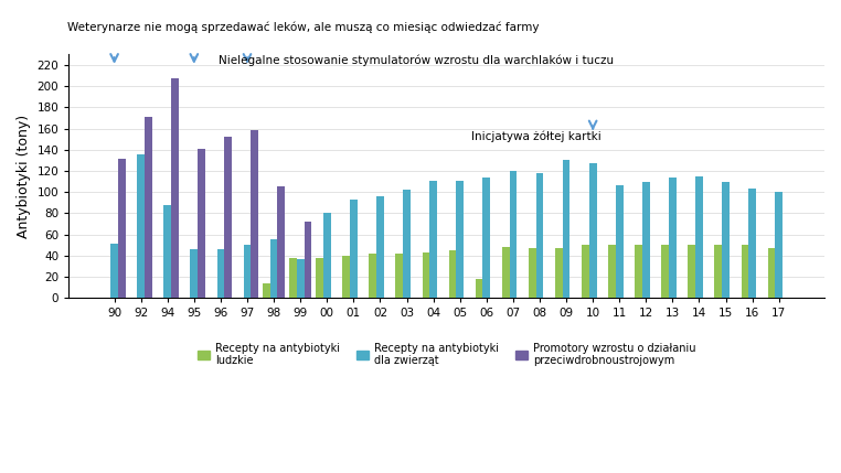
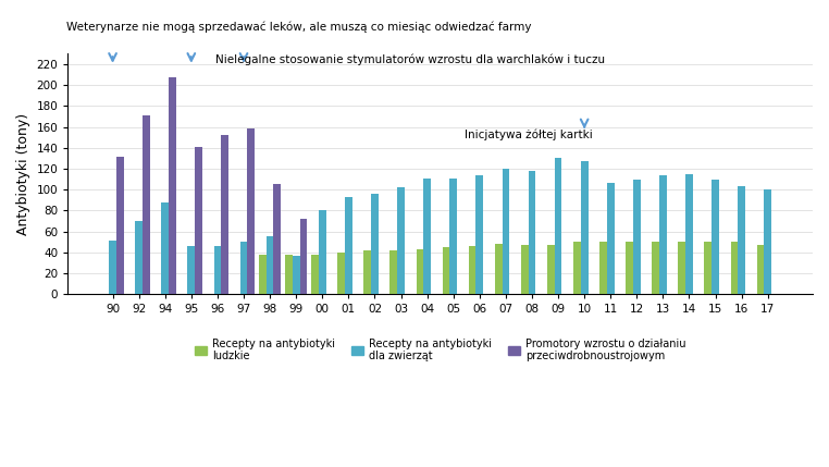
Recepty na antybiotyki dla zwierząt/92: 136 -> 70
Recepty na antybiotyki ludzkie/98: 14 -> 38
Recepty na antybiotyki ludzkie/06: 18 -> 46
